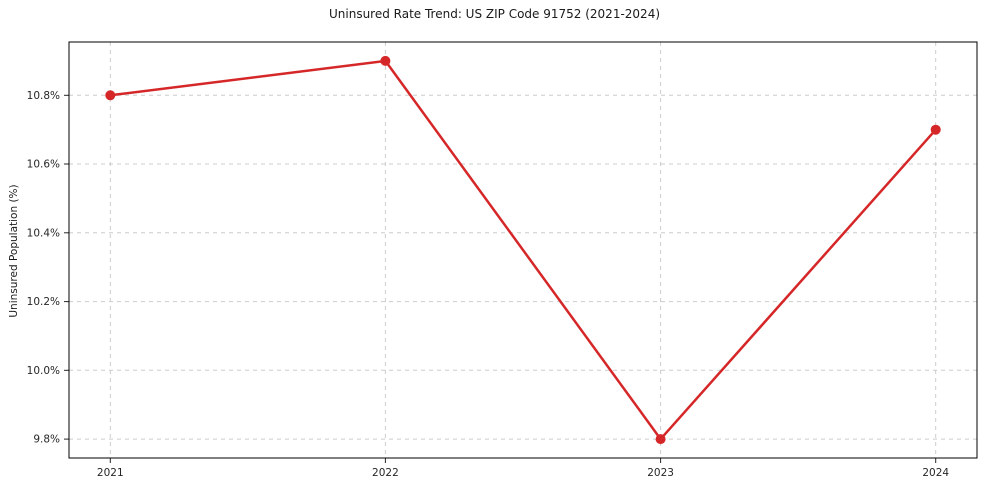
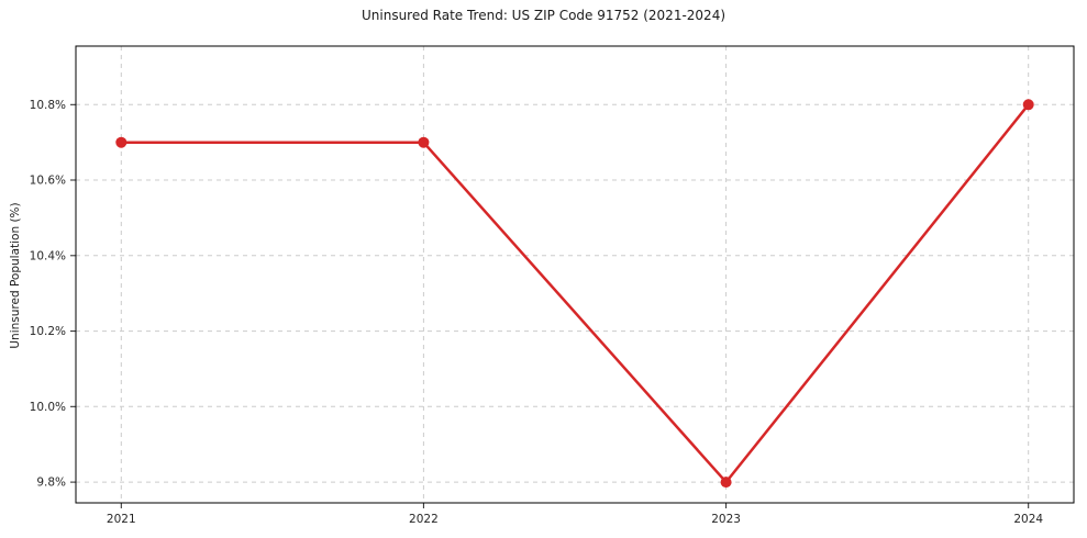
2021: 10.8% -> 10.7%
2022: 10.9% -> 10.7%
2024: 10.7% -> 10.8%
